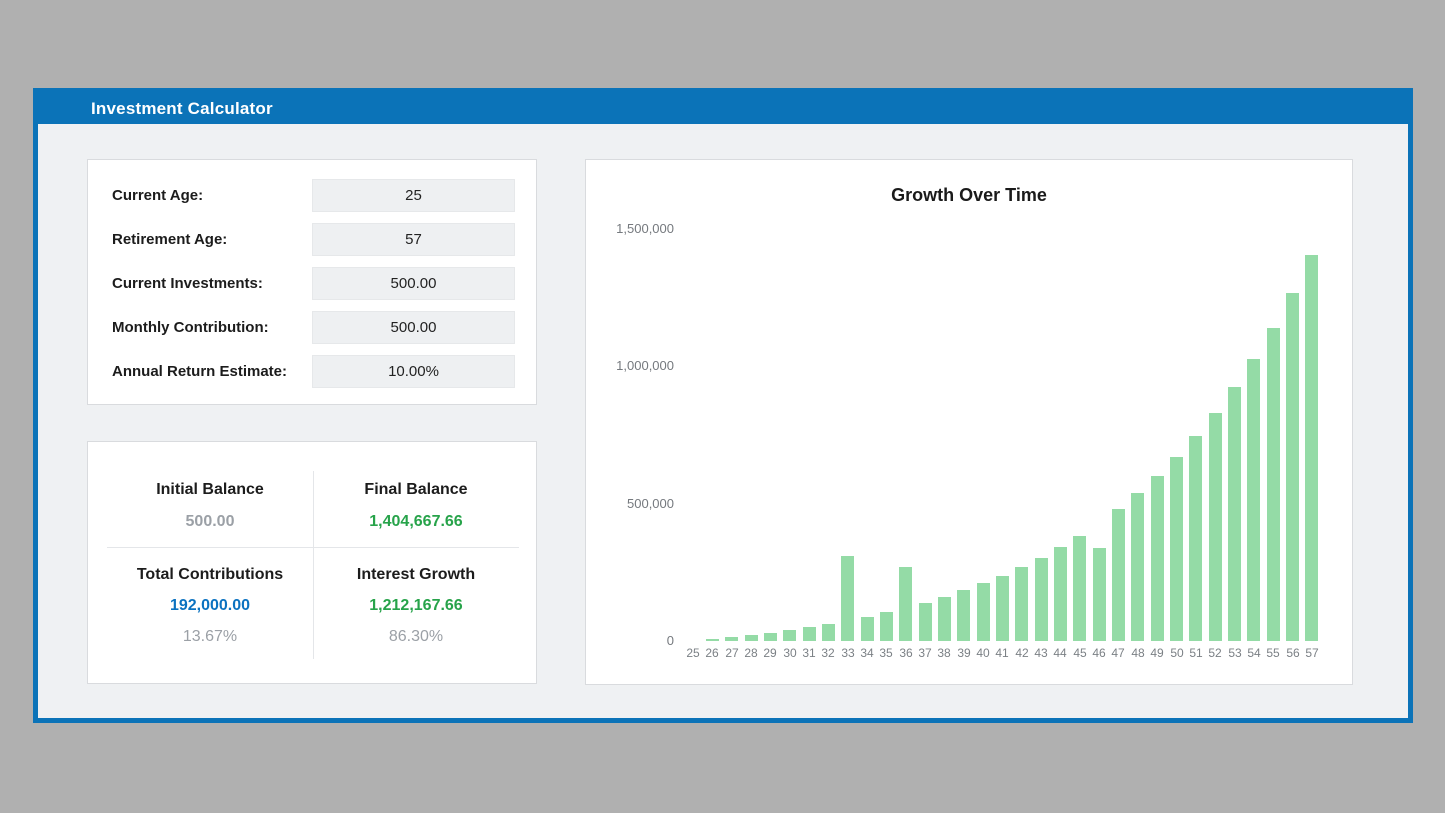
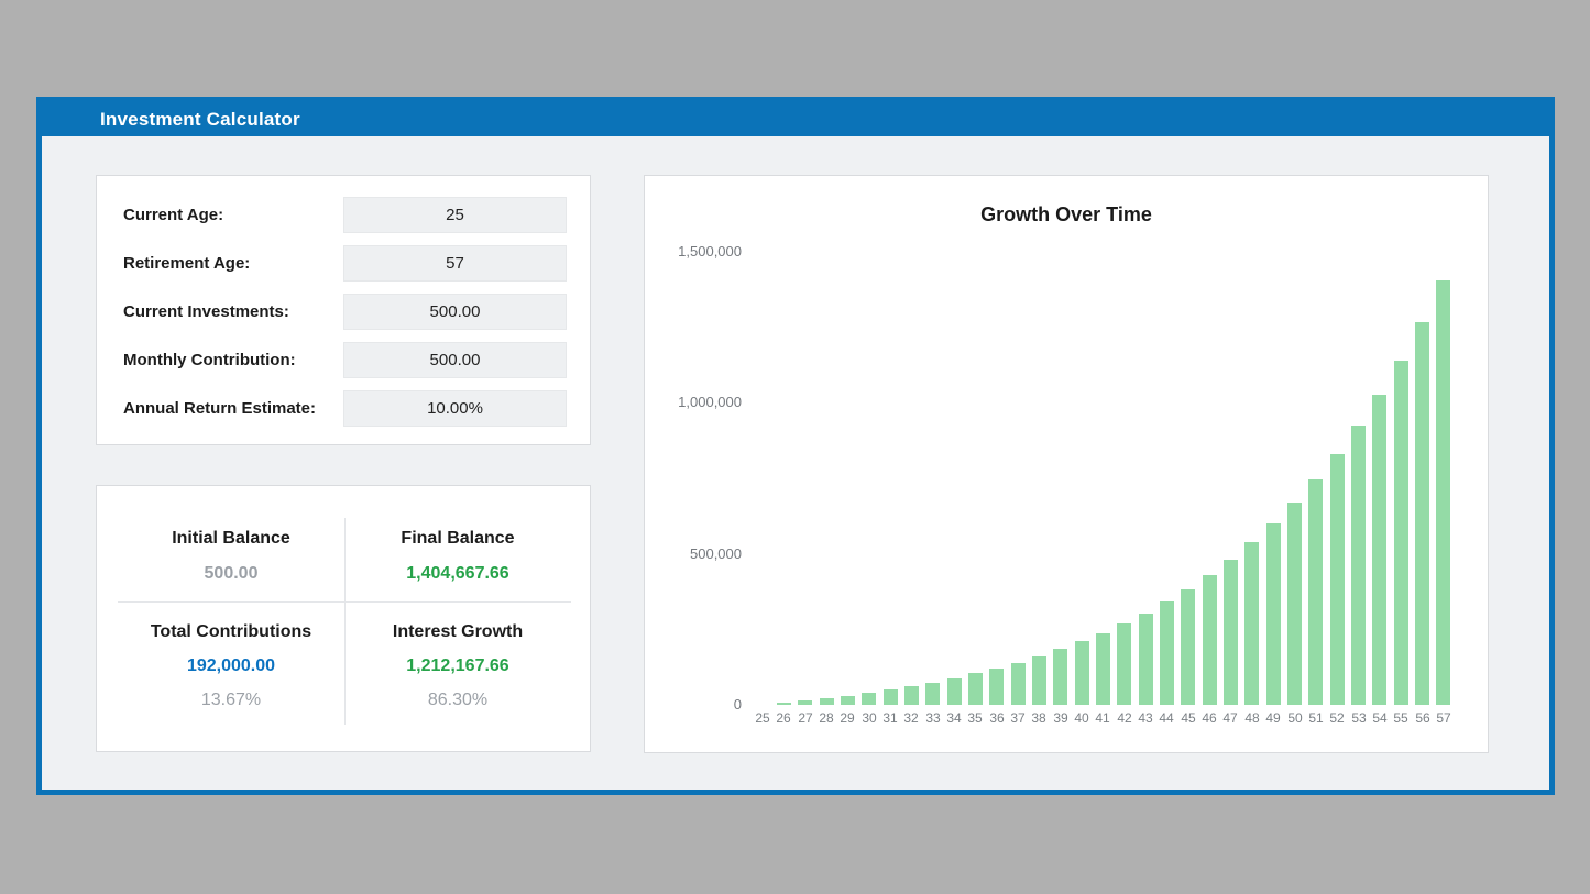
33: 310000 -> 70000
36: 270000 -> 120000
46: 340000 -> 430000
